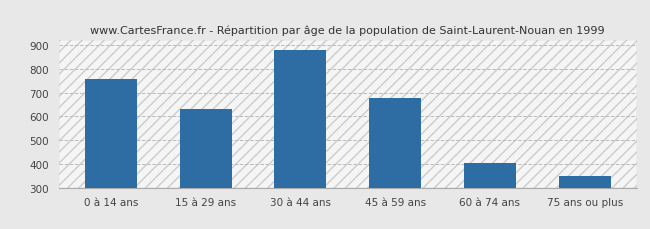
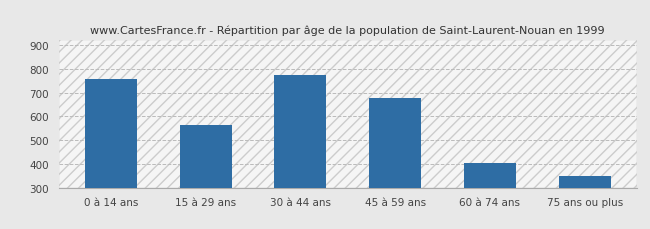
15 à 29 ans: 630 -> 565
30 à 44 ans: 878 -> 775
